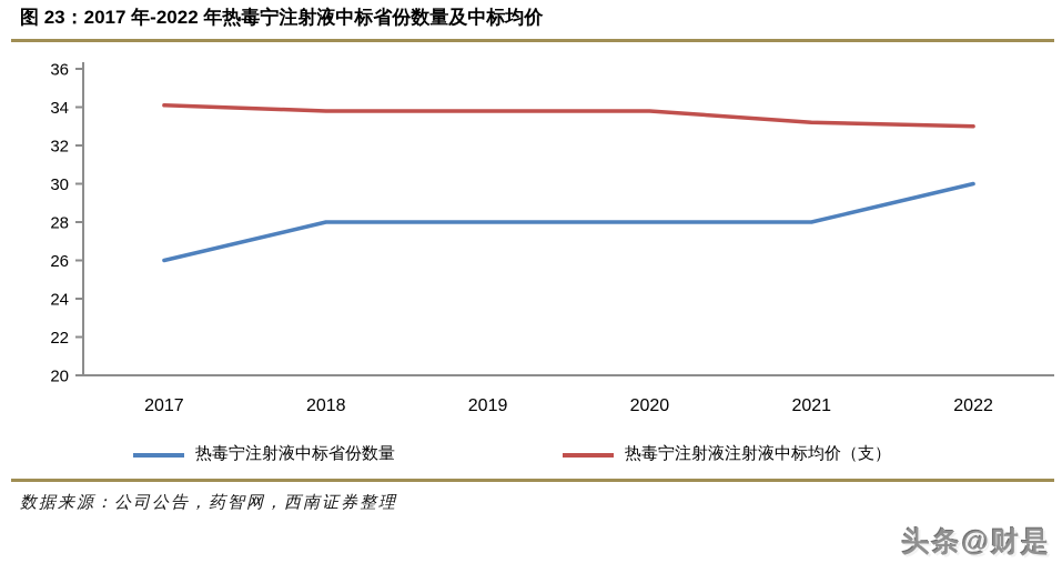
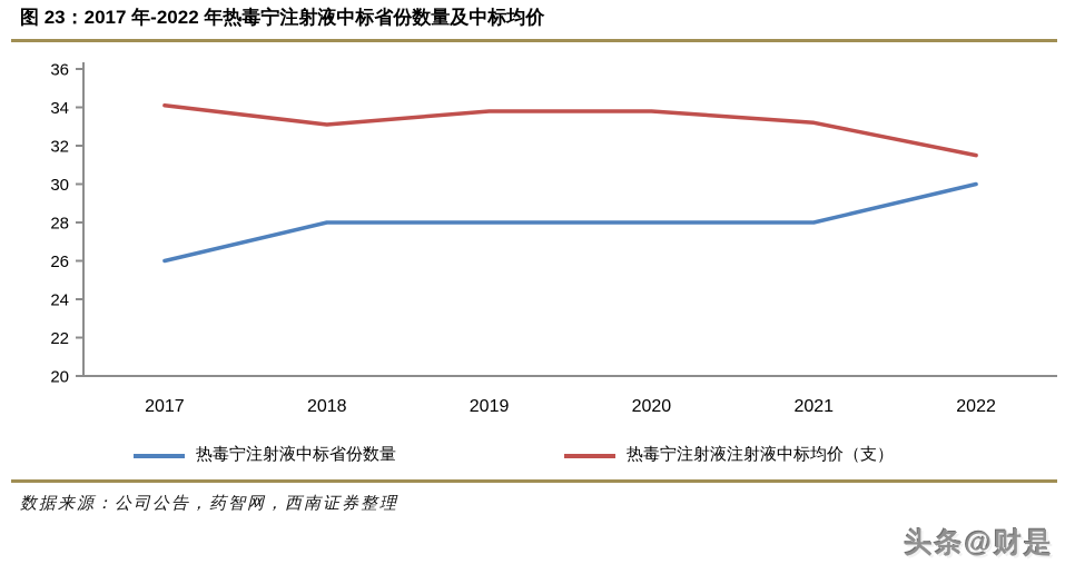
热毒宁注射液注射液中标均价（支）/2018: 33.8 -> 33.1
热毒宁注射液注射液中标均价（支）/2022: 33.0 -> 31.5
